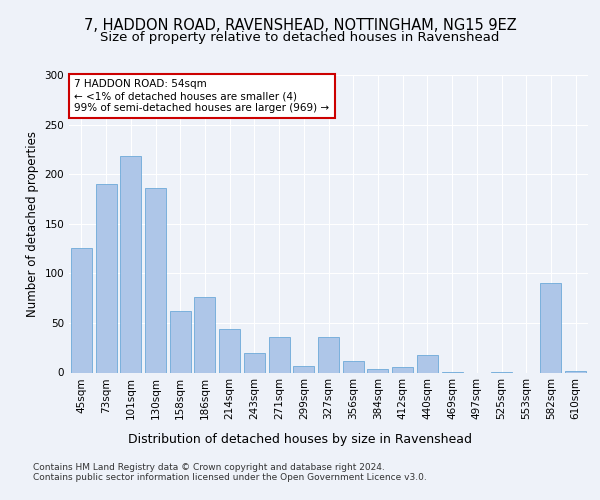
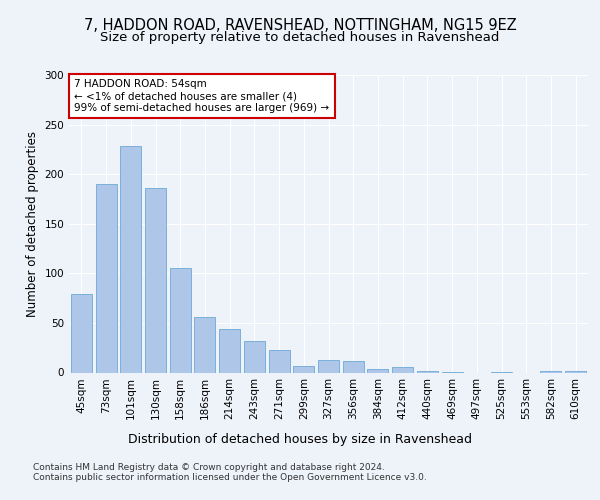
45sqm: 126 -> 79
101sqm: 218 -> 228
158sqm: 62 -> 105
186sqm: 76 -> 56
243sqm: 20 -> 32
271sqm: 36 -> 23
327sqm: 36 -> 13
440sqm: 18 -> 2
582sqm: 90 -> 2
